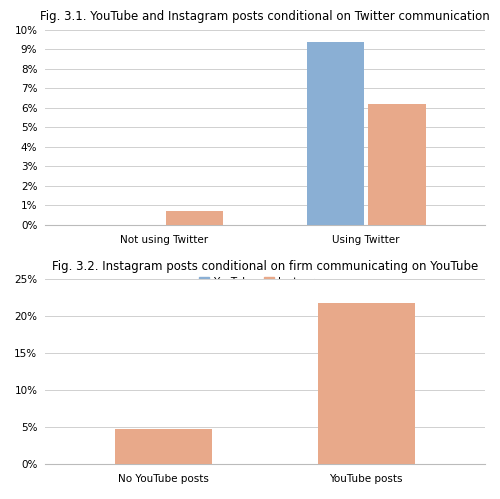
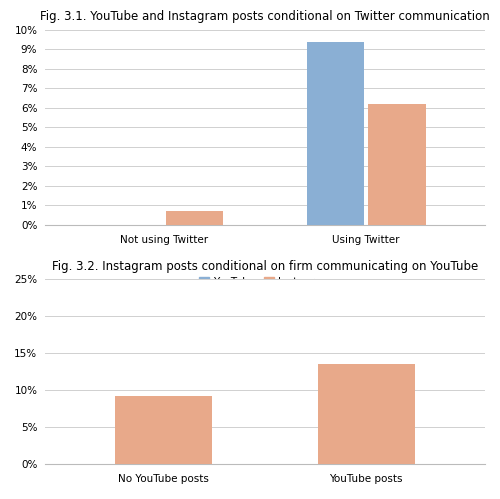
No YouTube posts: 4.7% -> 9.2%
YouTube posts: 21.8% -> 13.6%
